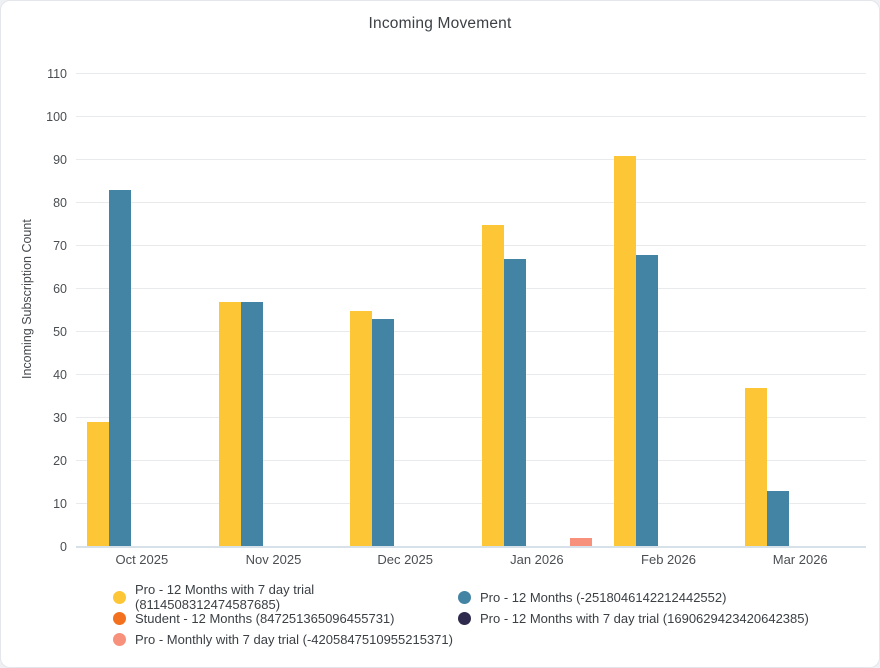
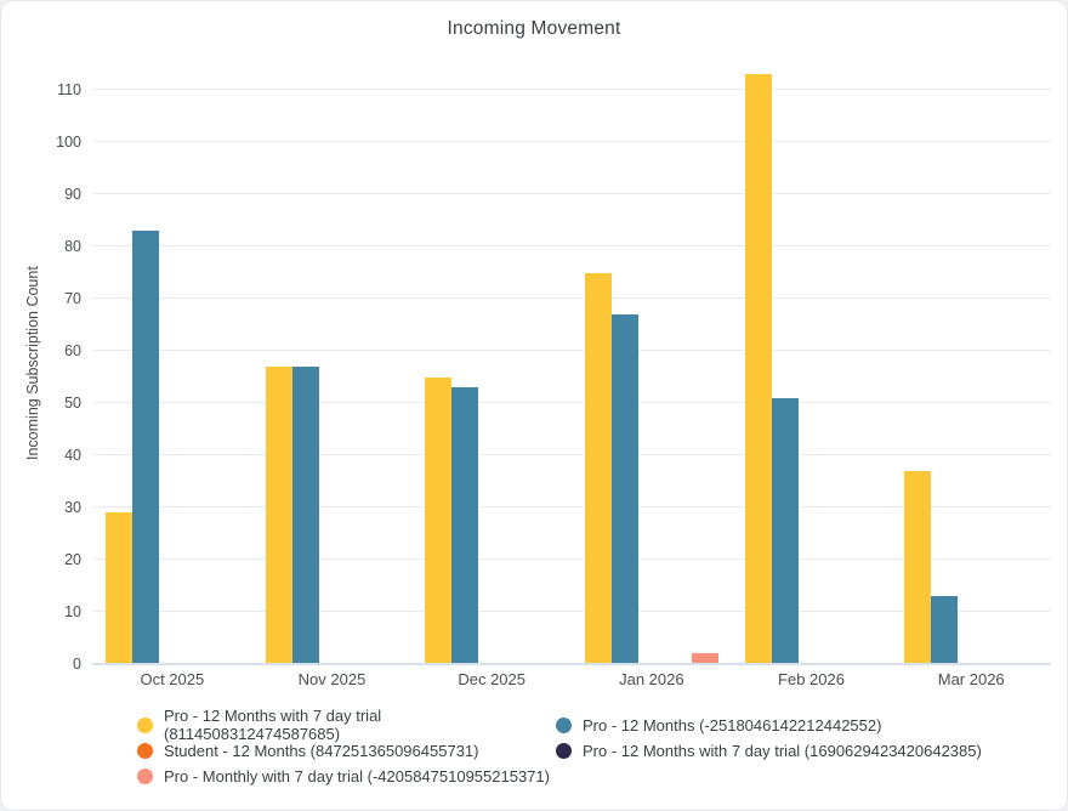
Pro - 12 Months with 7 day trial (8114508312474587685)/Feb 2026: 91 -> 113
Pro - 12 Months (-2518046142212442552)/Feb 2026: 68 -> 51
